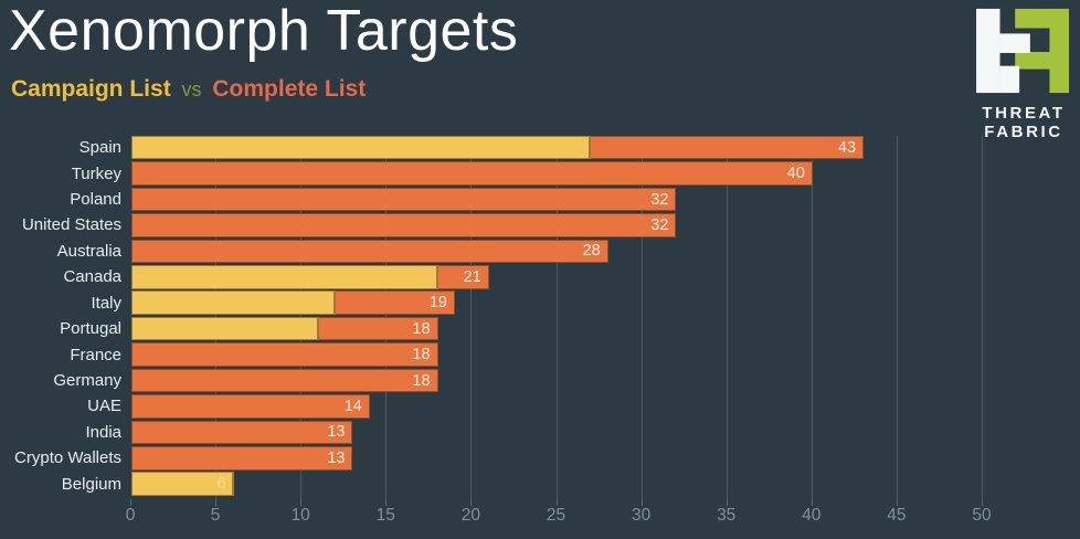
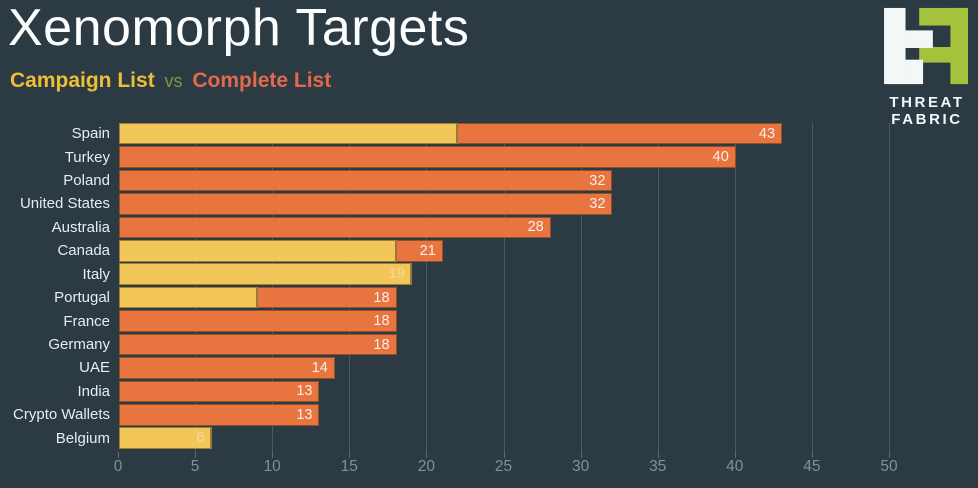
Campaign List/Spain: 27 -> 22
Campaign List/Italy: 12 -> 19
Campaign List/Portugal: 11 -> 9
